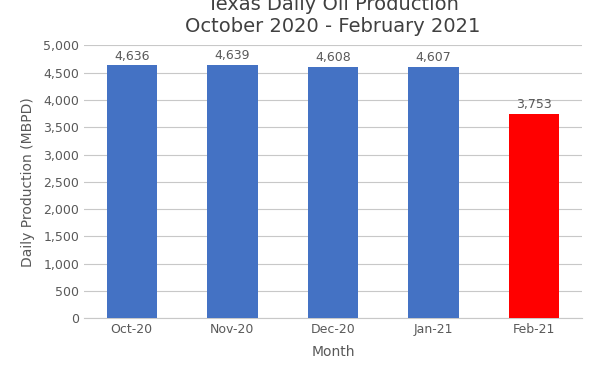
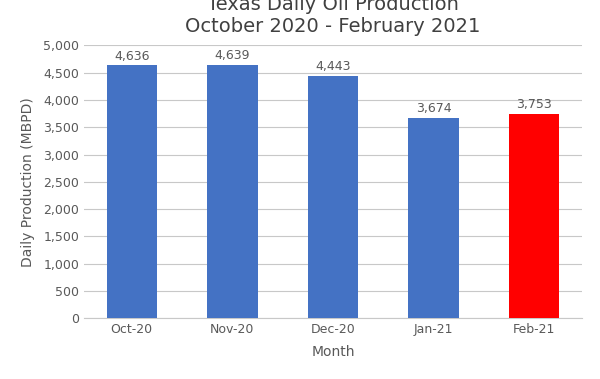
Dec-20: 4,608 -> 4,443
Jan-21: 4,607 -> 3,674
